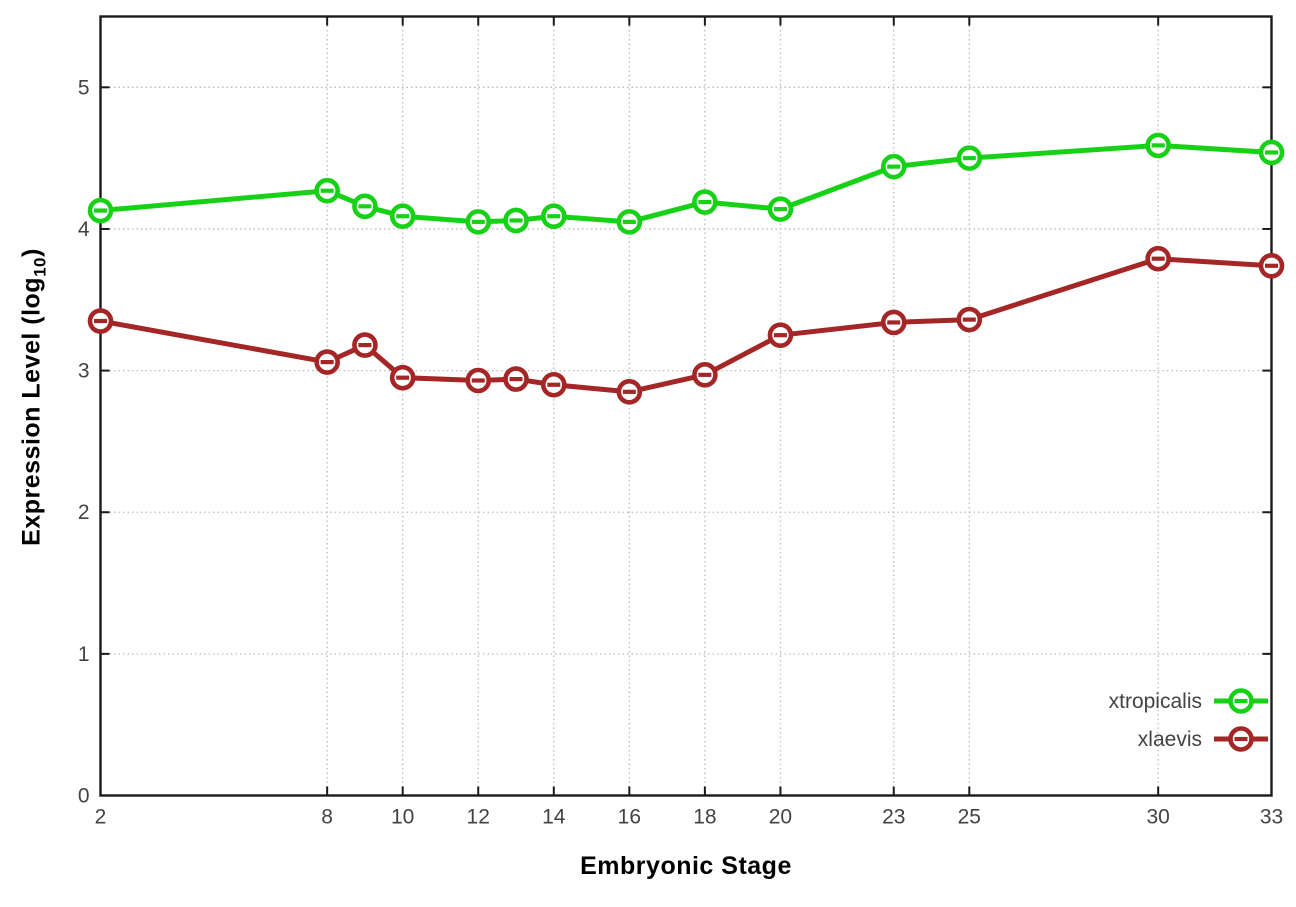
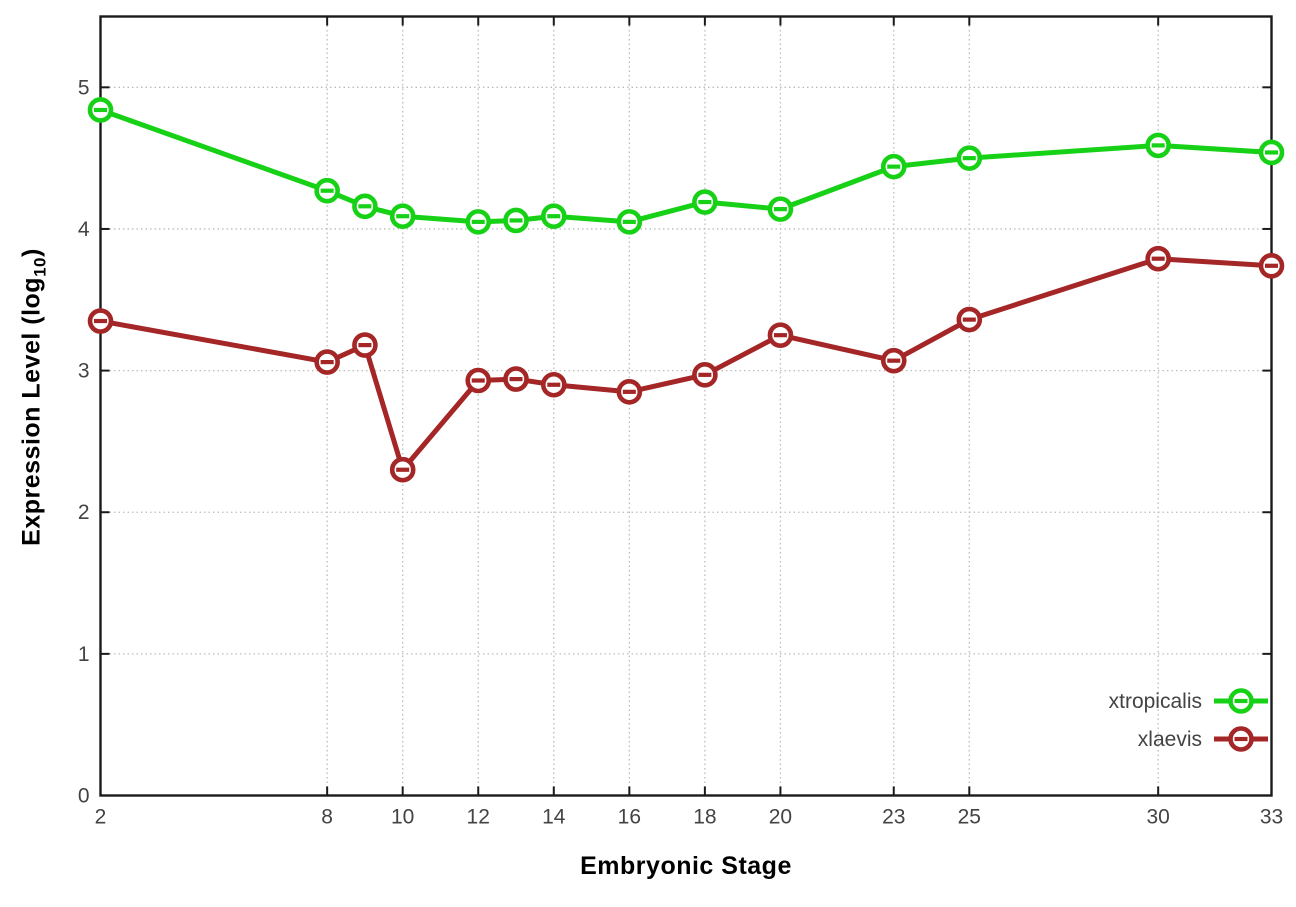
xtropicalis/2: 4.13 -> 4.84
xlaevis/10: 2.95 -> 2.30
xlaevis/23: 3.34 -> 3.07
